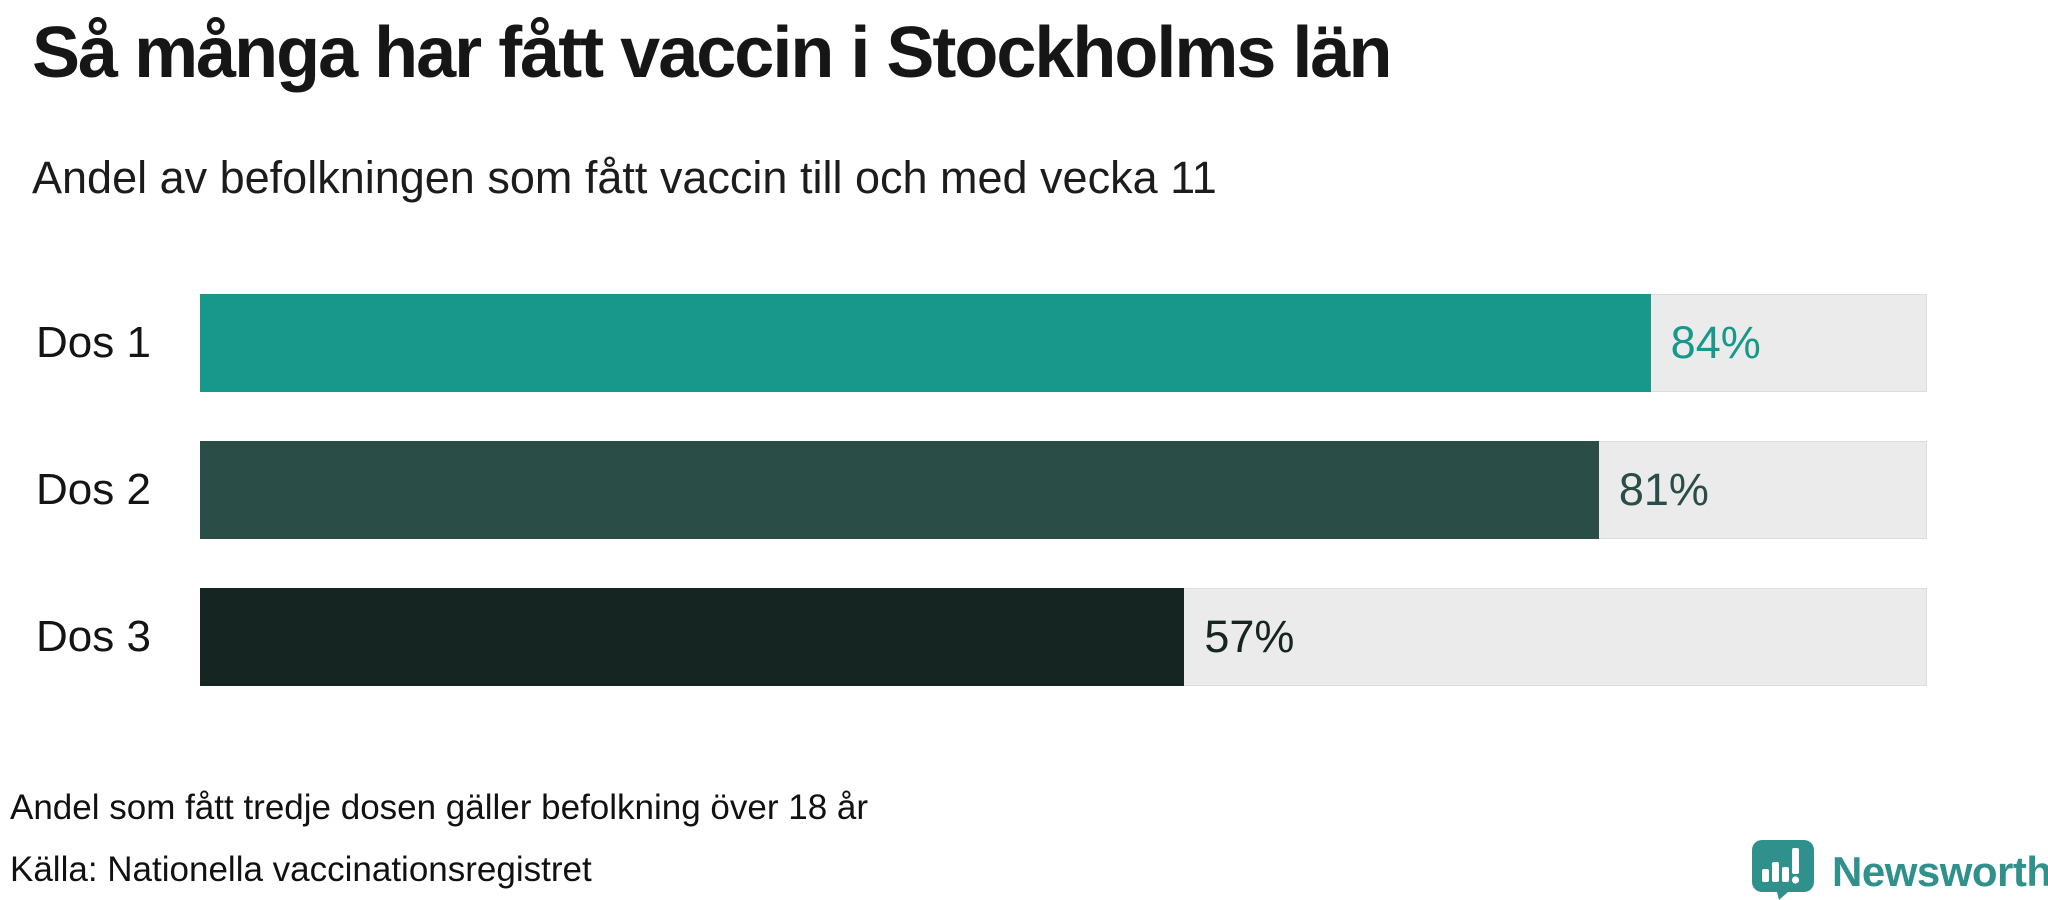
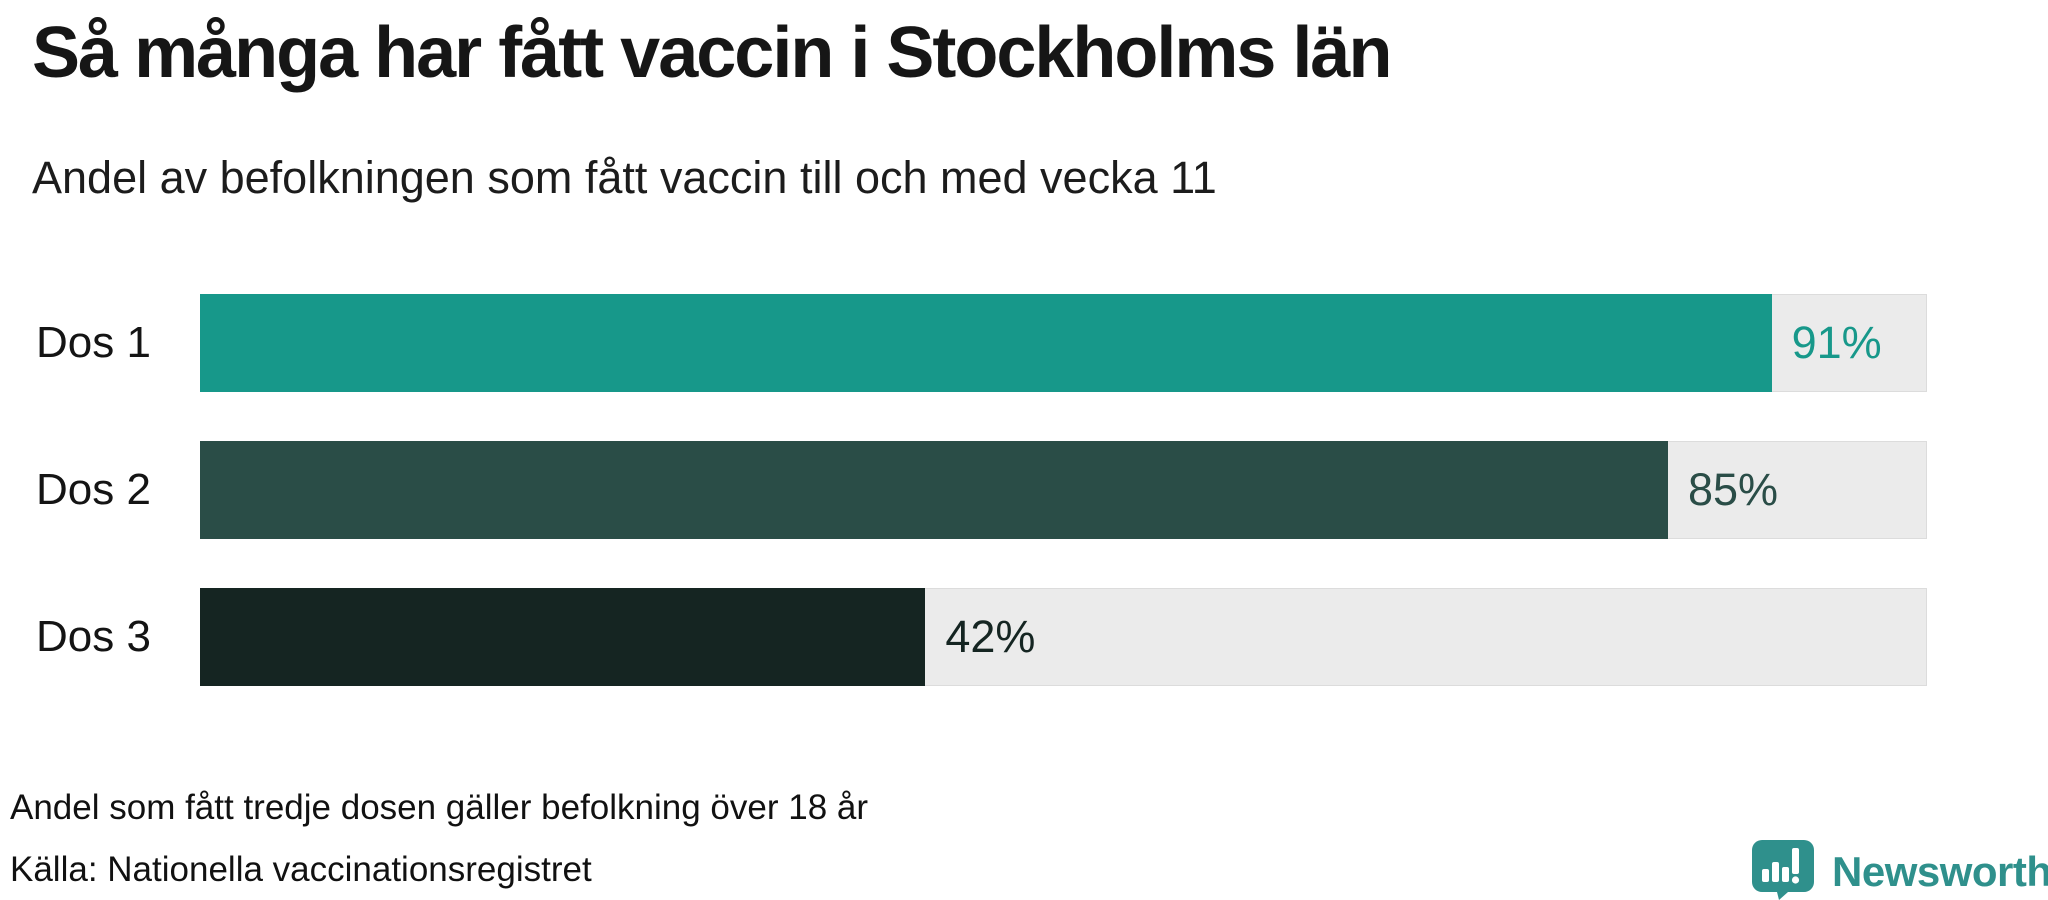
Dos 1: 84% -> 91%
Dos 2: 81% -> 85%
Dos 3: 57% -> 42%
